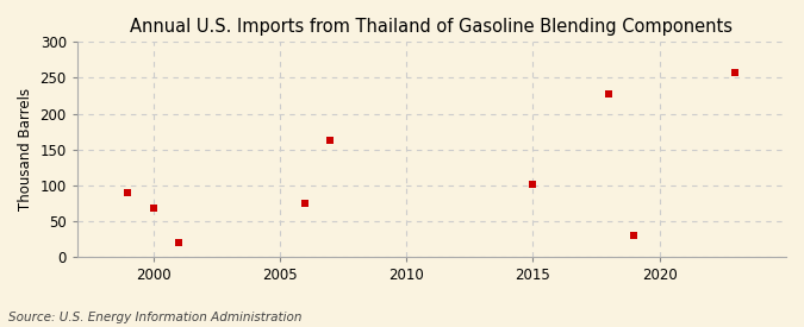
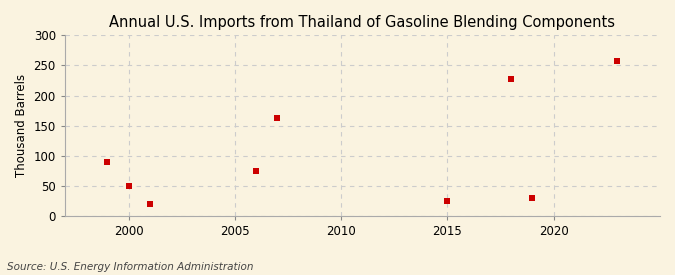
2000: 68 -> 50
2015: 102 -> 25
